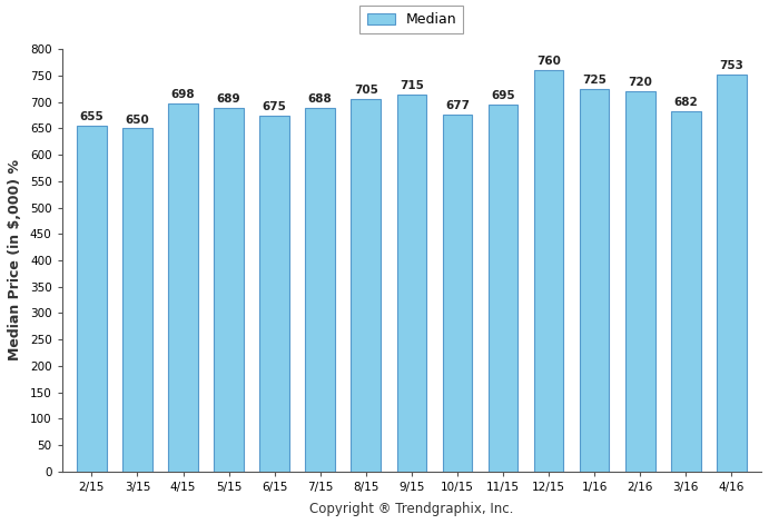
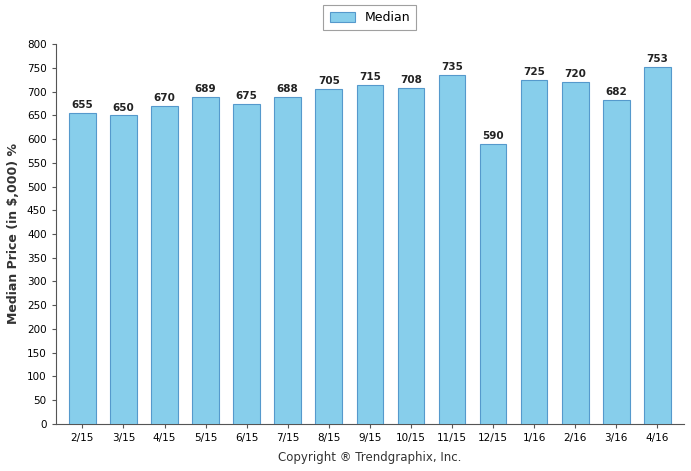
4/15: 698 -> 670
10/15: 677 -> 708
11/15: 695 -> 735
12/15: 760 -> 590
